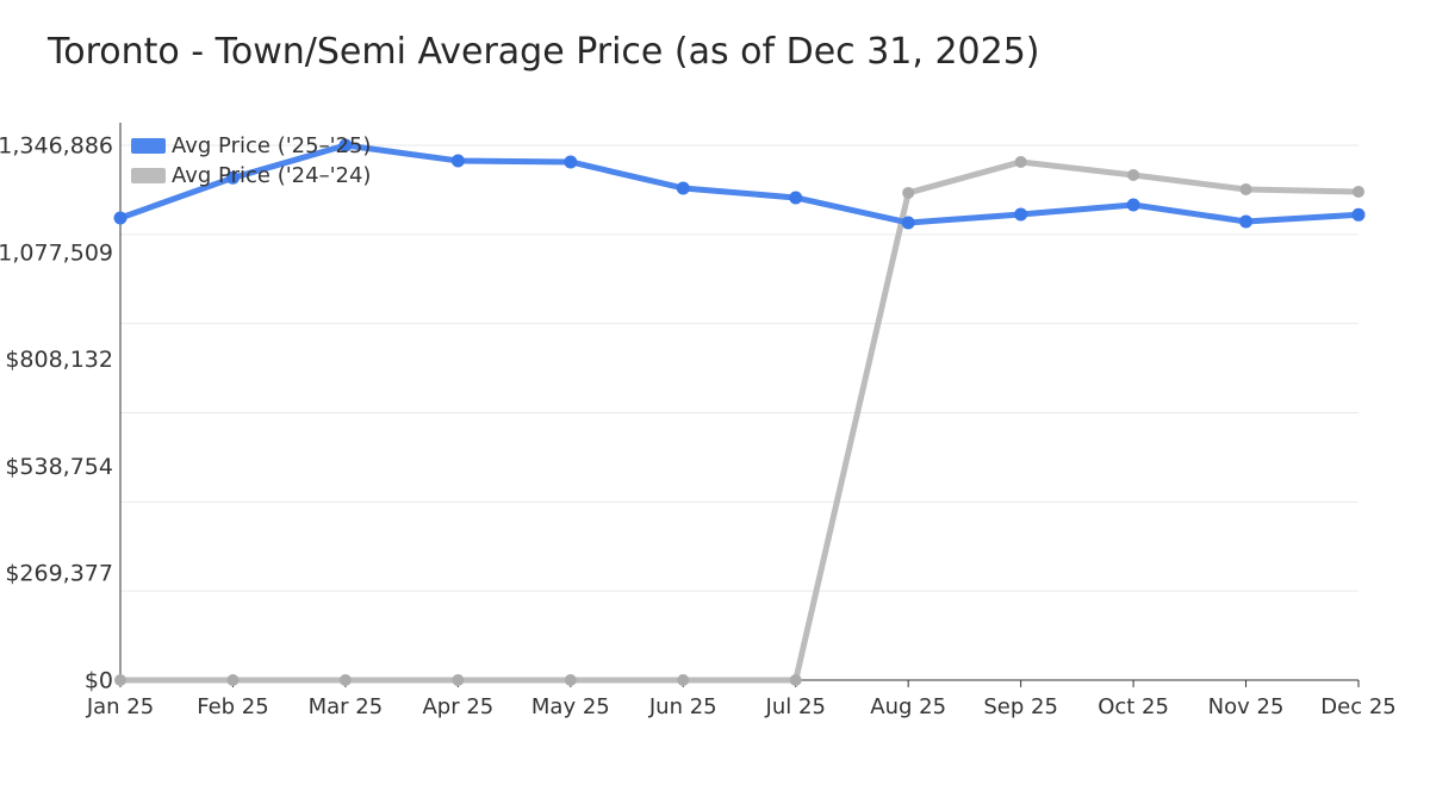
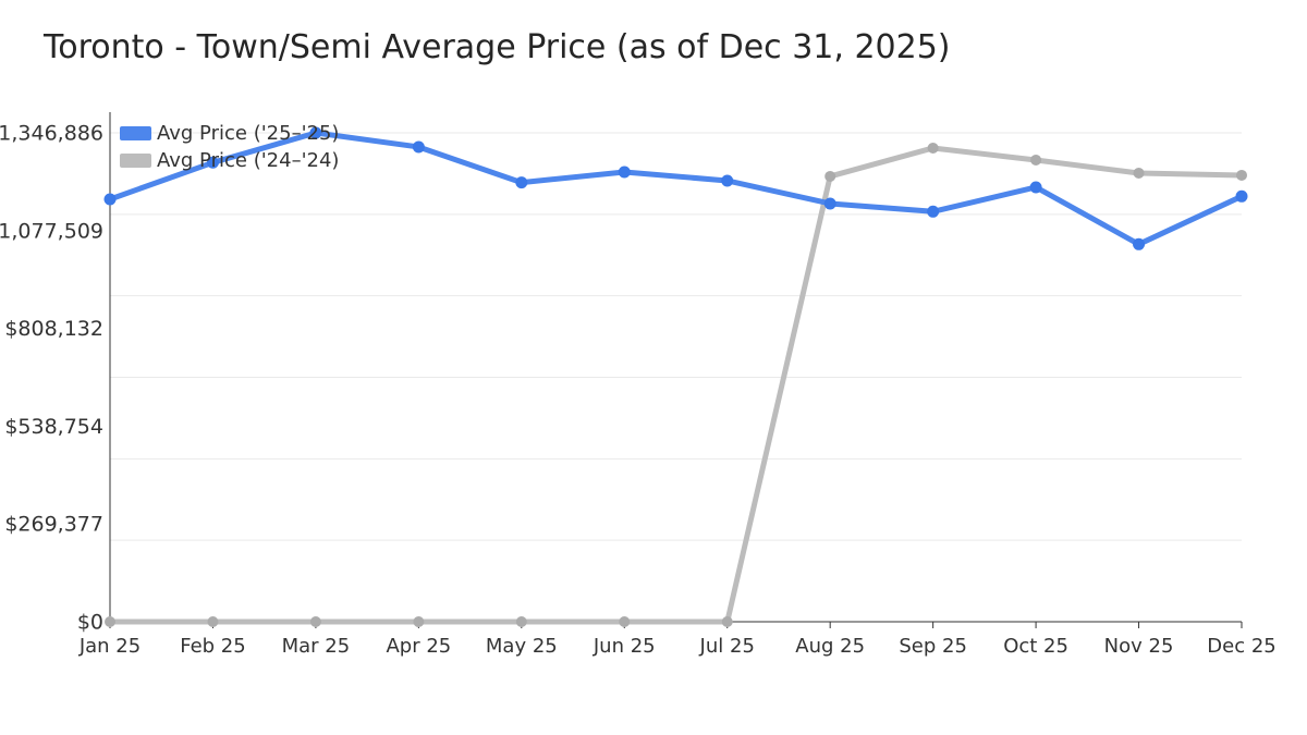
Avg Price ('25–'25)/May 25: $1300000 -> $1210000
Avg Price ('25–'25)/Sep 25: $1170000 -> $1130000
Avg Price ('25–'25)/Nov 25: $1160000 -> $1040000
